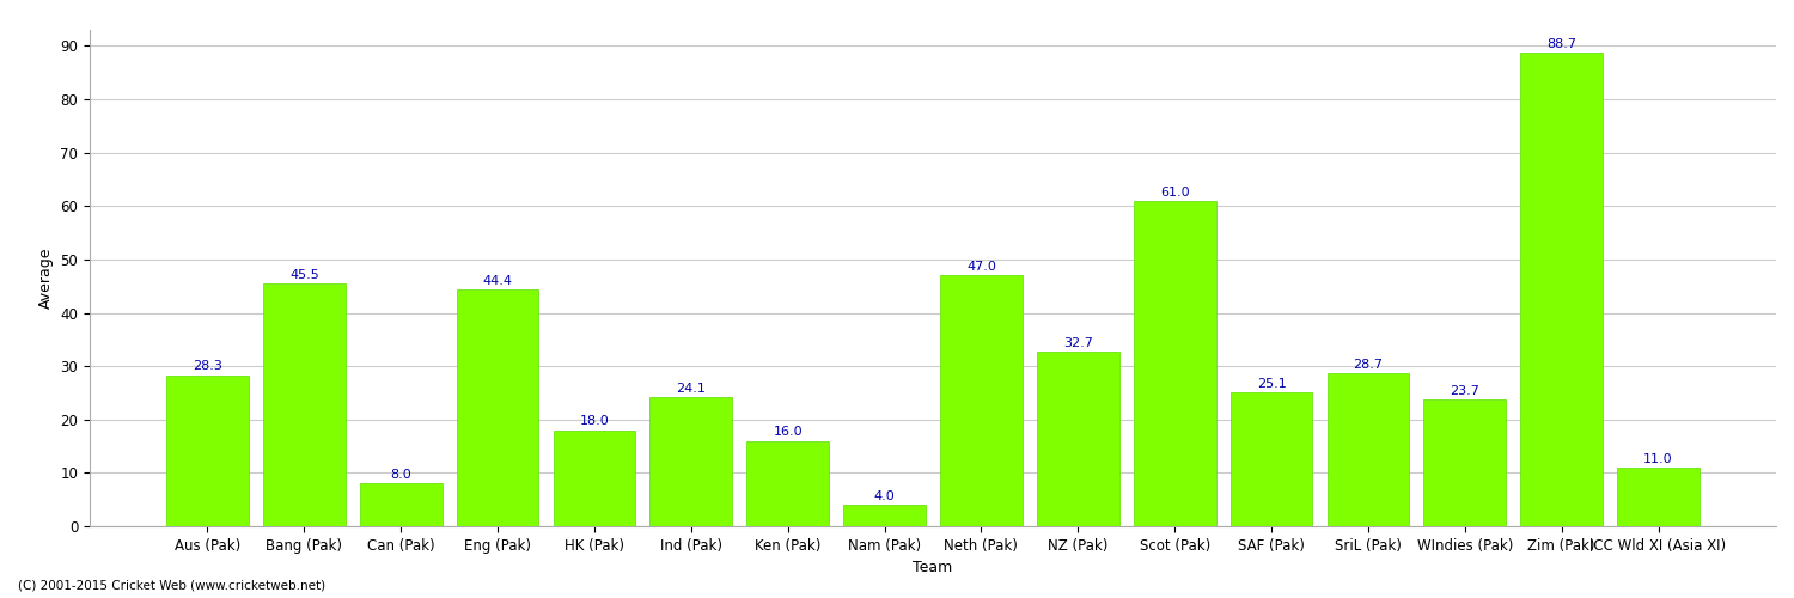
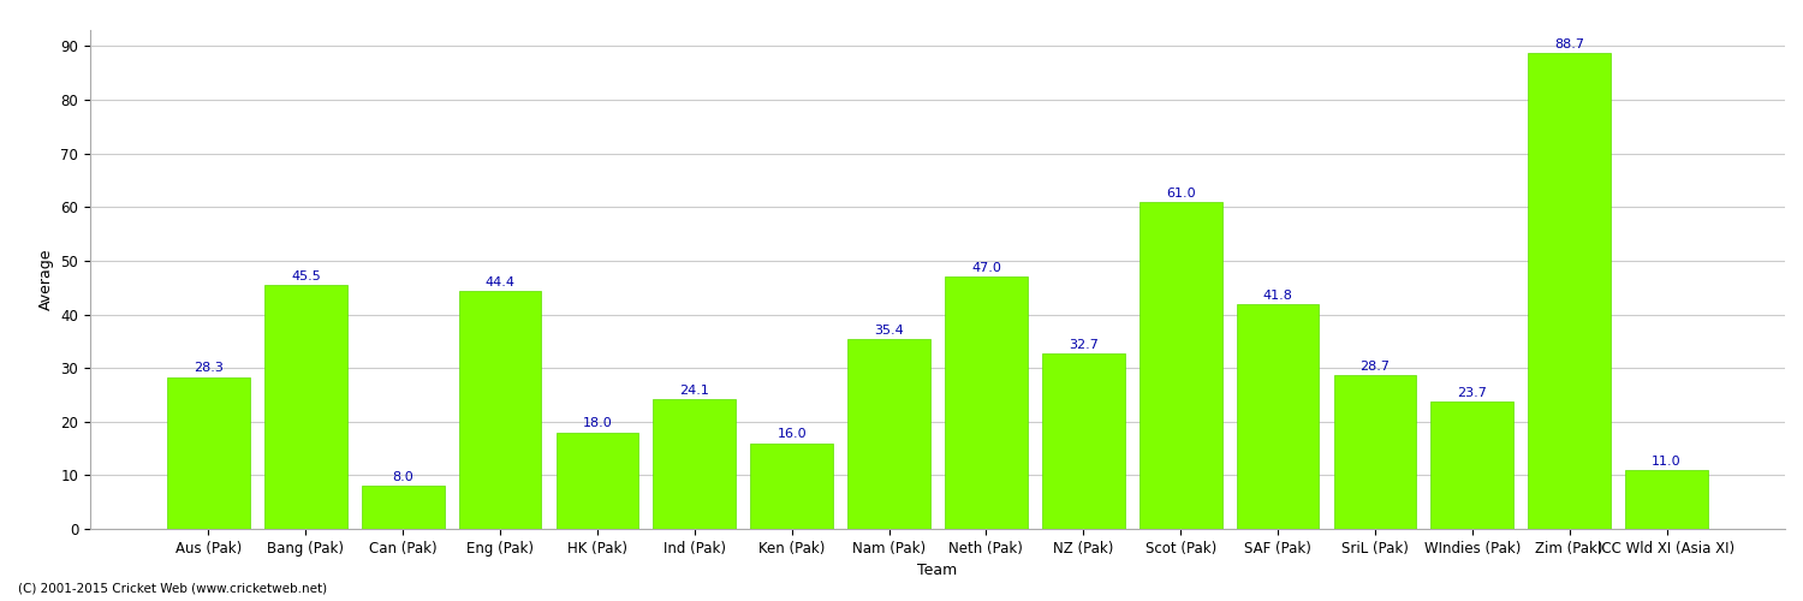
Nam (Pak): 4.0 -> 35.4
SAF (Pak): 25.1 -> 41.8
